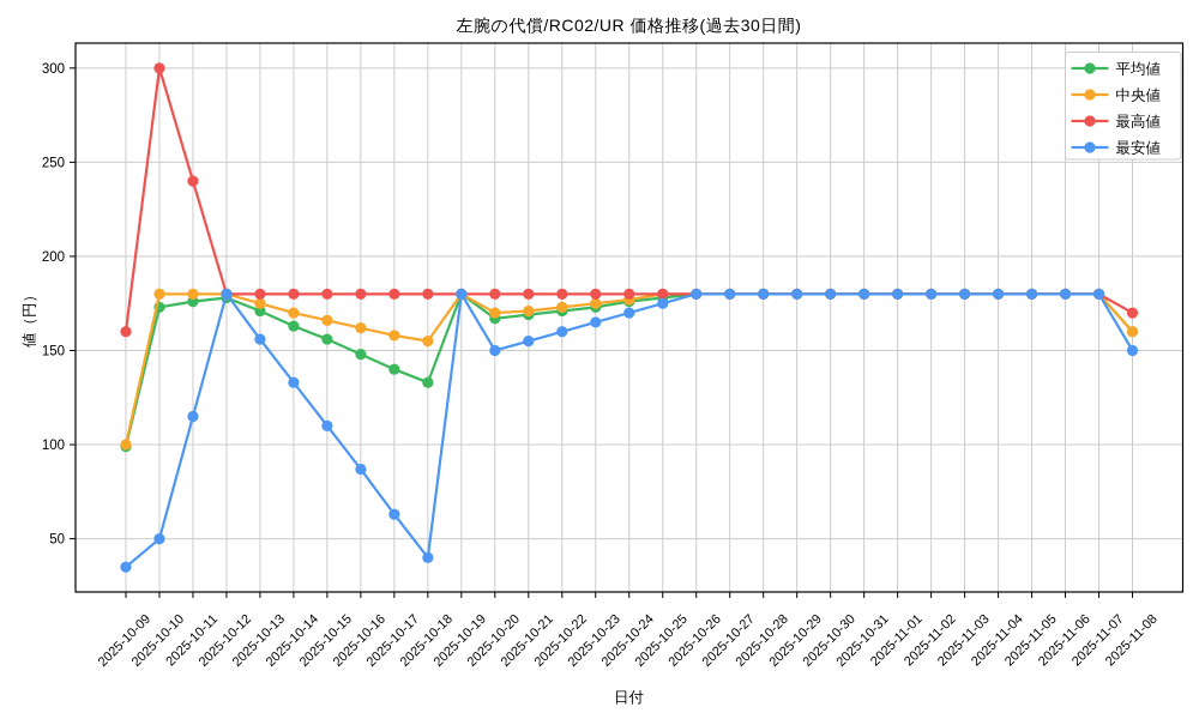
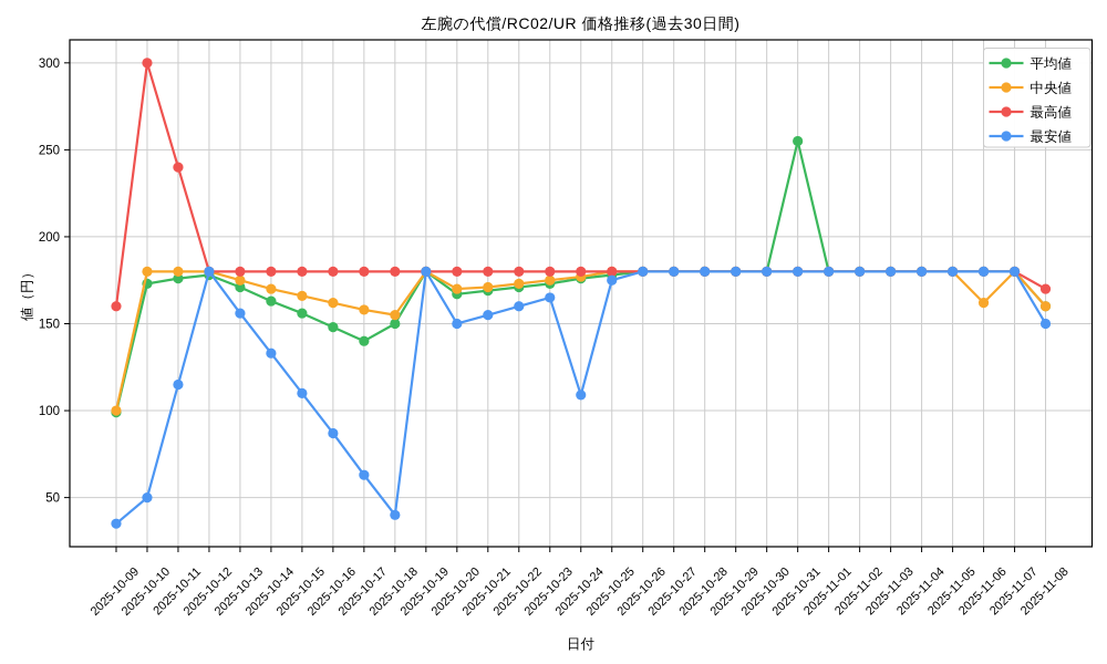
平均値/2025-10-18: 133 -> 150
最安値/2025-10-24: 170 -> 109
平均値/2025-10-31: 180 -> 255
中央値/2025-11-06: 180 -> 162
